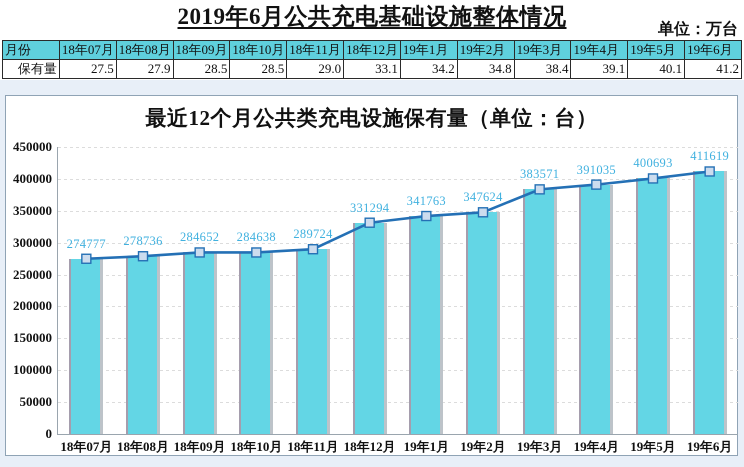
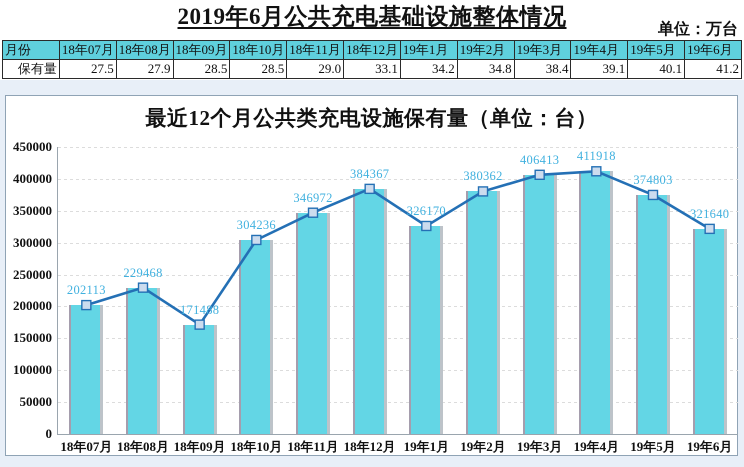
18年07月: 274777 -> 202113
18年08月: 278736 -> 229468
18年09月: 284652 -> 171488
18年10月: 284638 -> 304236
18年11月: 289724 -> 346972
18年12月: 331294 -> 384367
19年1月: 341763 -> 326170
19年2月: 347624 -> 380362
19年3月: 383571 -> 406413
19年4月: 391035 -> 411918
19年5月: 400693 -> 374803
19年6月: 411619 -> 321640
